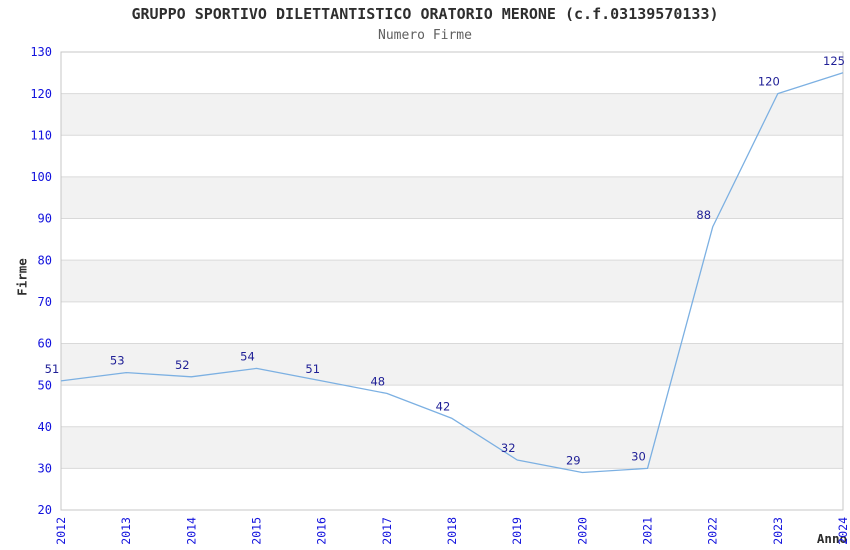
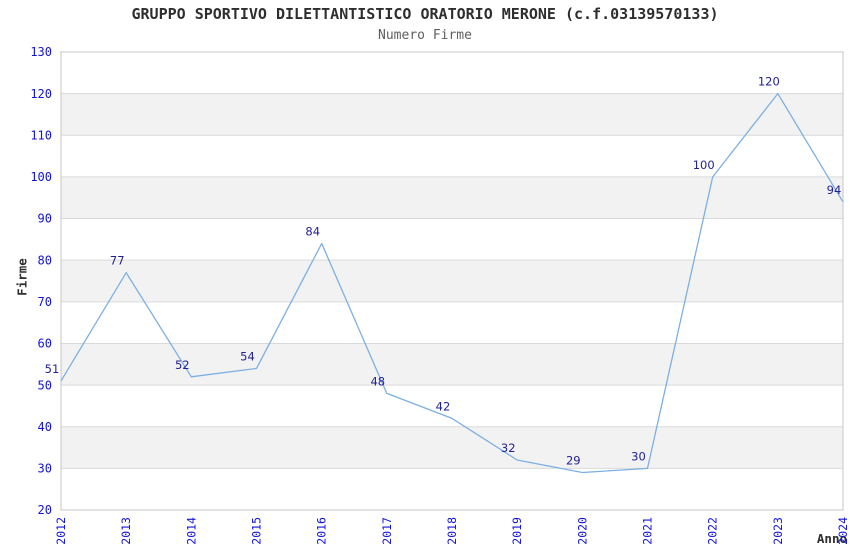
2013: 53 -> 77
2016: 51 -> 84
2022: 88 -> 100
2024: 125 -> 94
